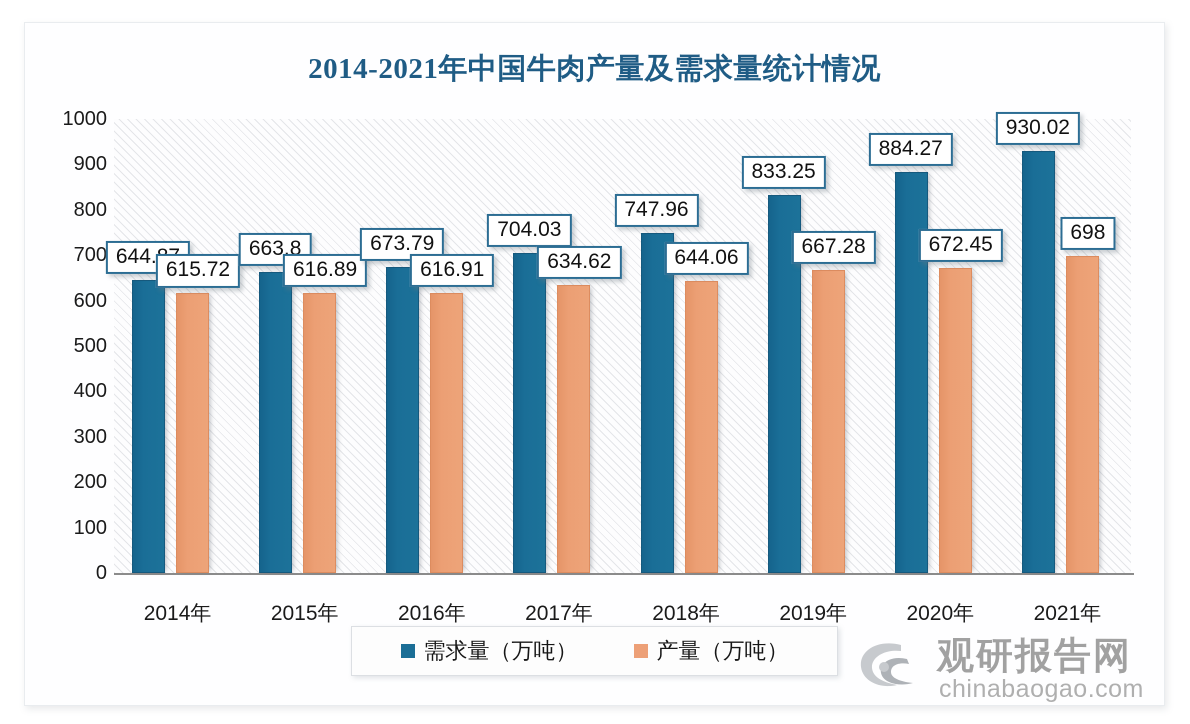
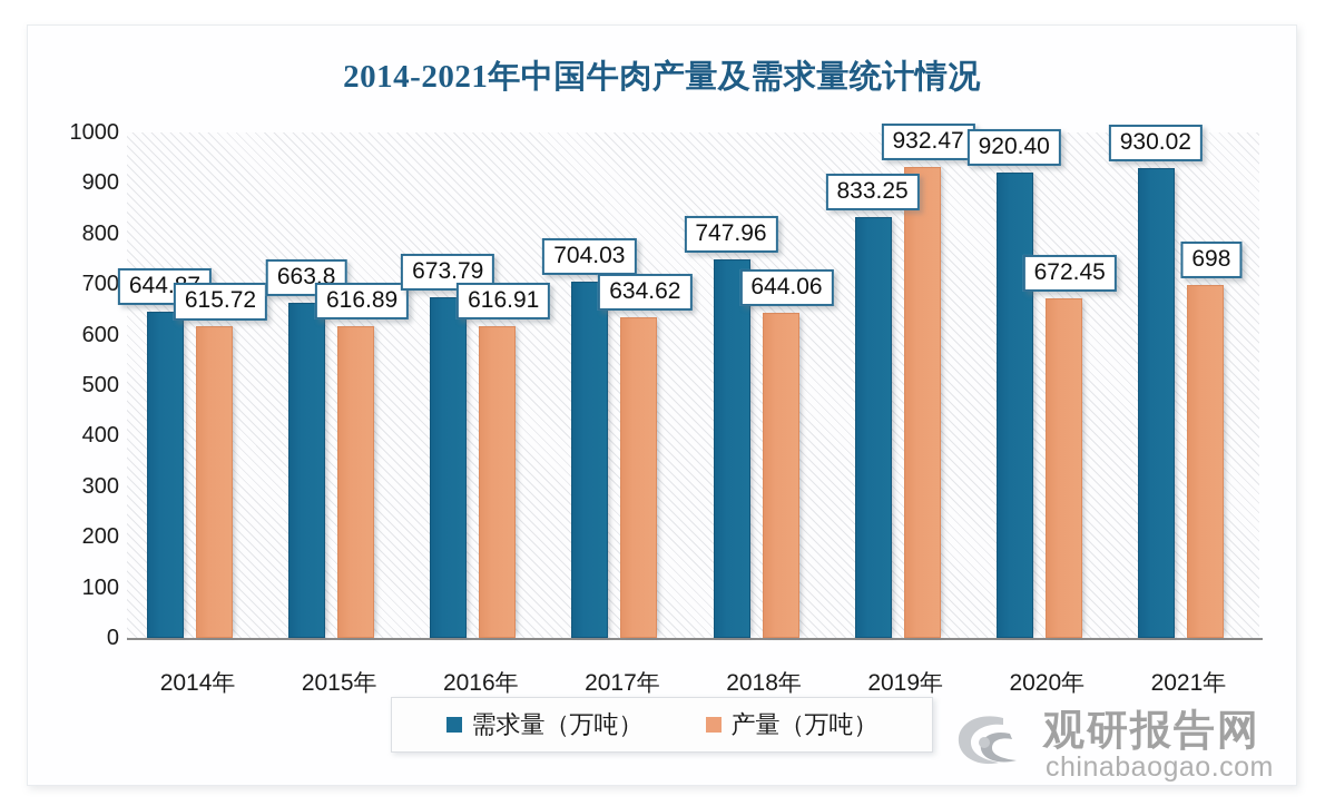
产量（万吨）/2019年: 667.28 -> 932.47
需求量（万吨）/2020年: 884.27 -> 920.40
